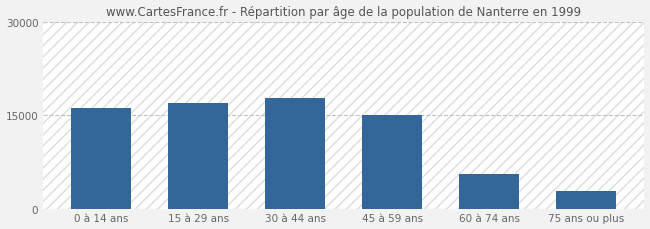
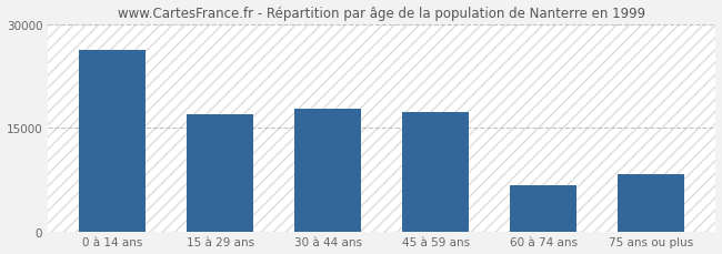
0 à 14 ans: 16200 -> 26200
45 à 59 ans: 15000 -> 17200
60 à 74 ans: 5500 -> 6600
75 ans ou plus: 2800 -> 8200
